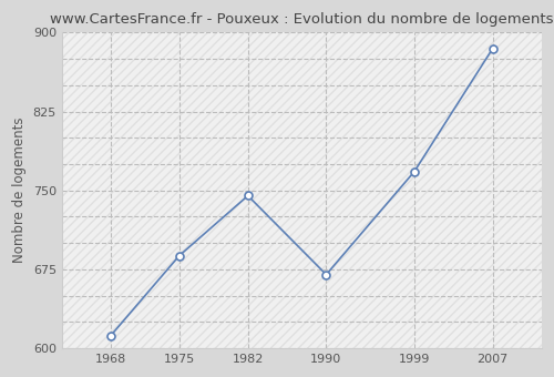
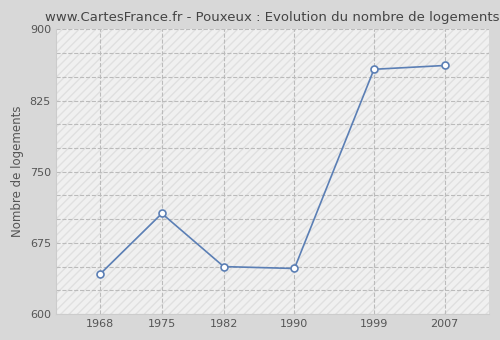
1968: 612 -> 642
1975: 688 -> 706
1982: 745 -> 650
1990: 670 -> 648
1999: 768 -> 858
2007: 885 -> 862
